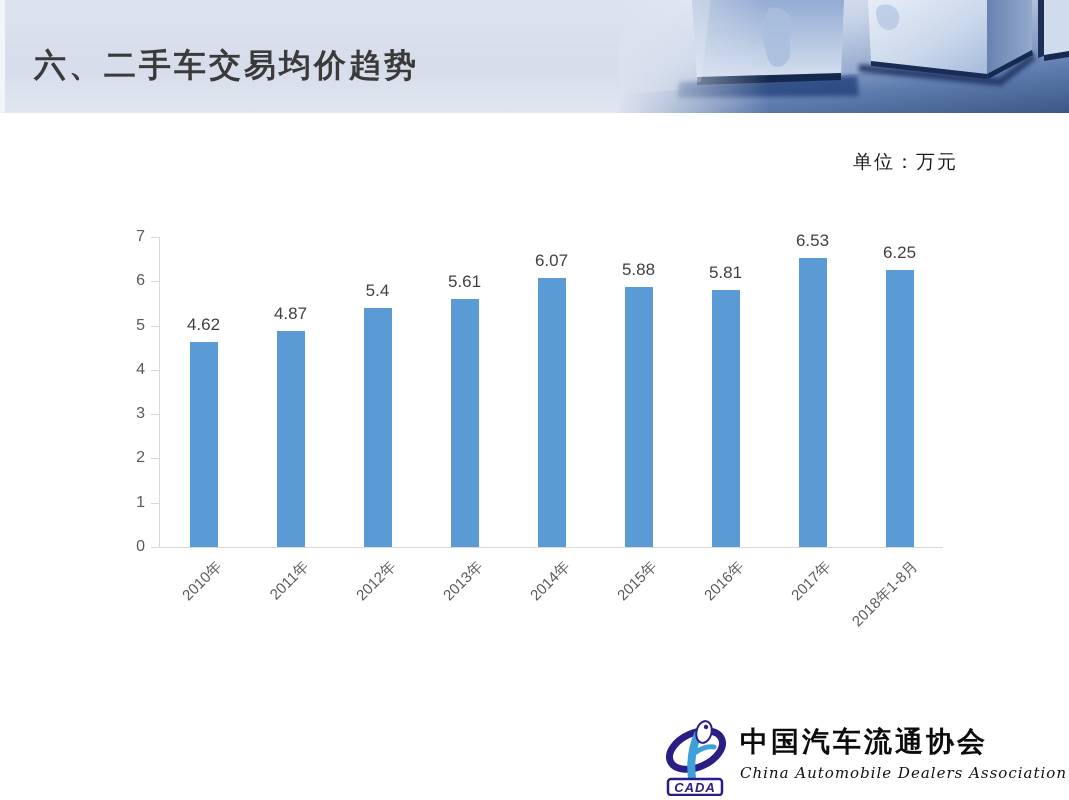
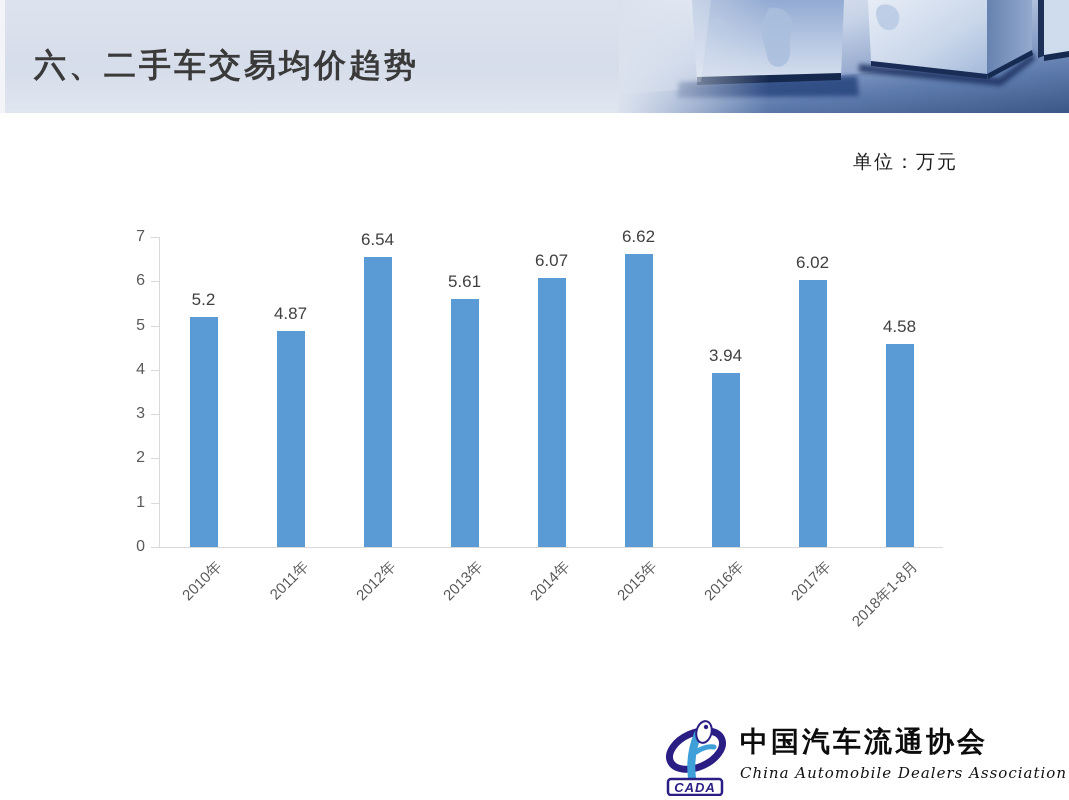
2010年: 4.62 -> 5.2
2012年: 5.4 -> 6.54
2015年: 5.88 -> 6.62
2016年: 5.81 -> 3.94
2017年: 6.53 -> 6.02
2018年1-8月: 6.25 -> 4.58
